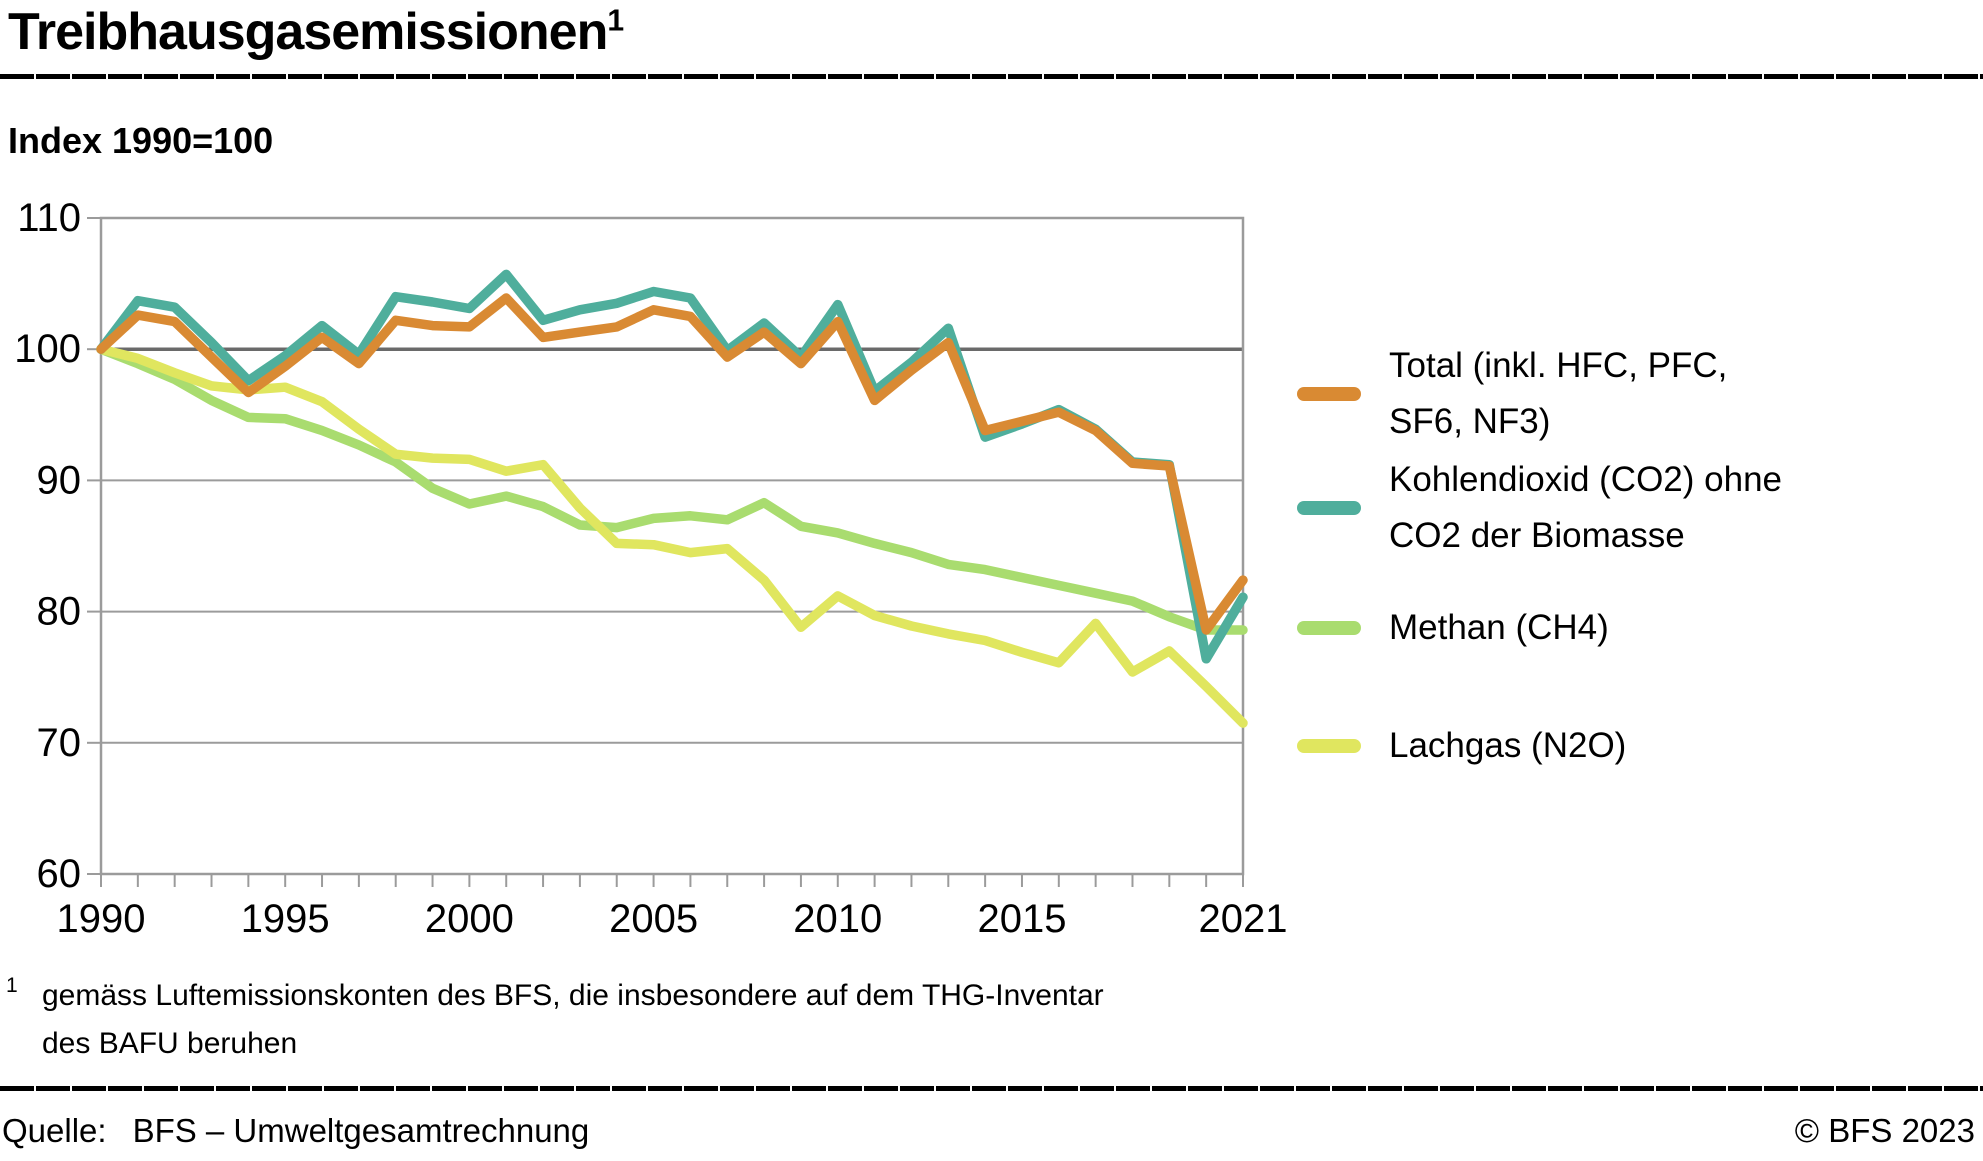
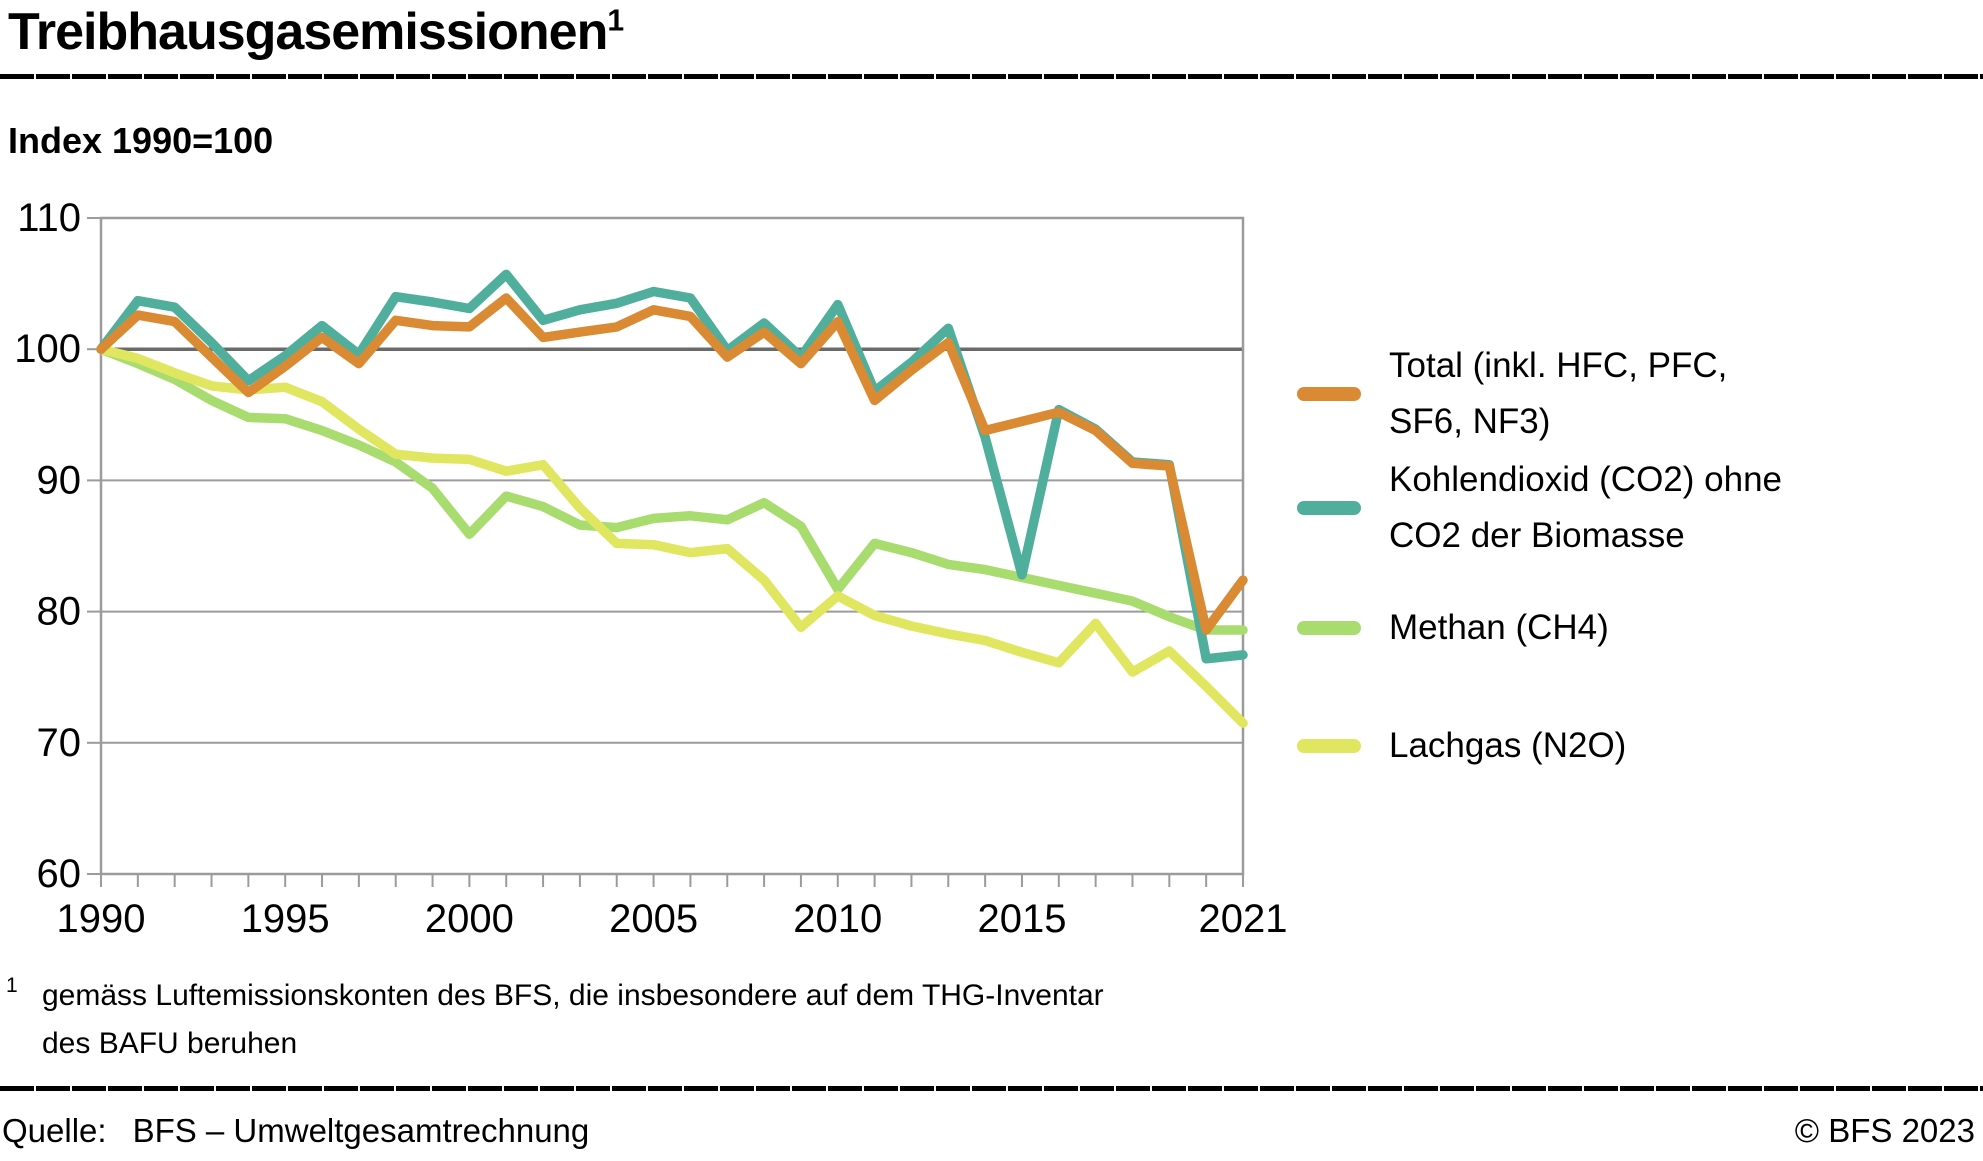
Methan (CH4)/2000: 88.2 -> 85.9
Methan (CH4)/2010: 86.0 -> 81.7
Kohlendioxid (CO2) ohne CO2 der Biomasse/2015: 94.3 -> 82.8
Kohlendioxid (CO2) ohne CO2 der Biomasse/2021: 81.1 -> 76.7
